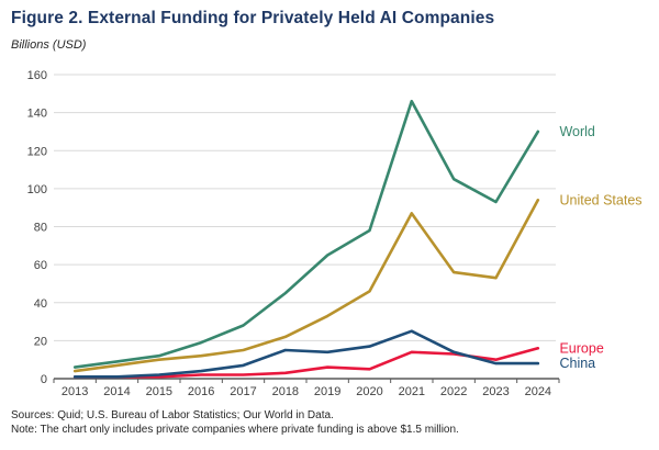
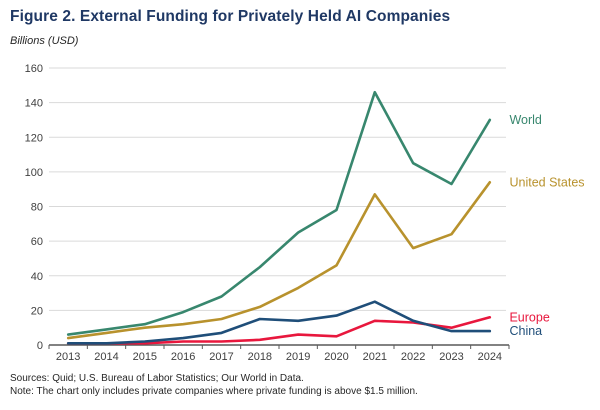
United States/2023: 53 -> 64
